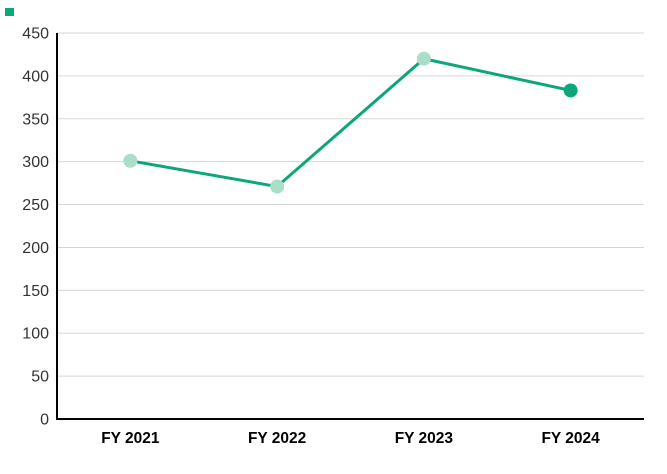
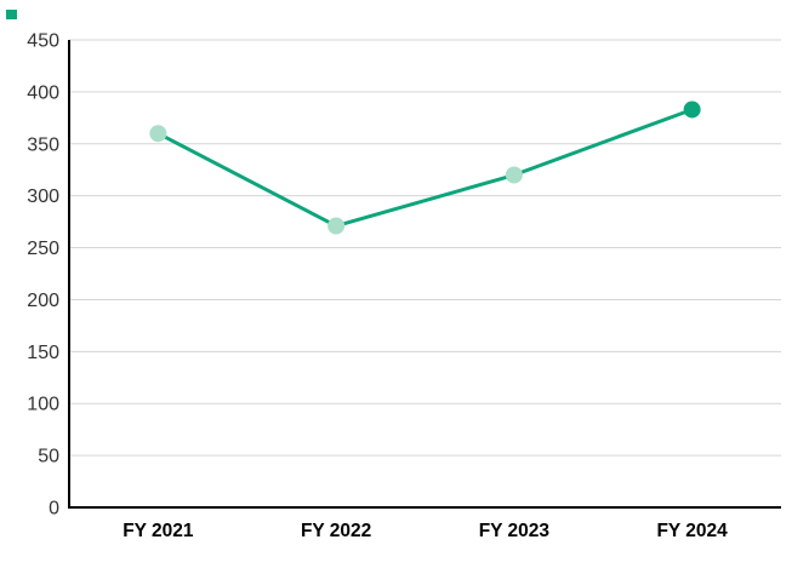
FY 2021: 300 -> 360
FY 2023: 420 -> 320
